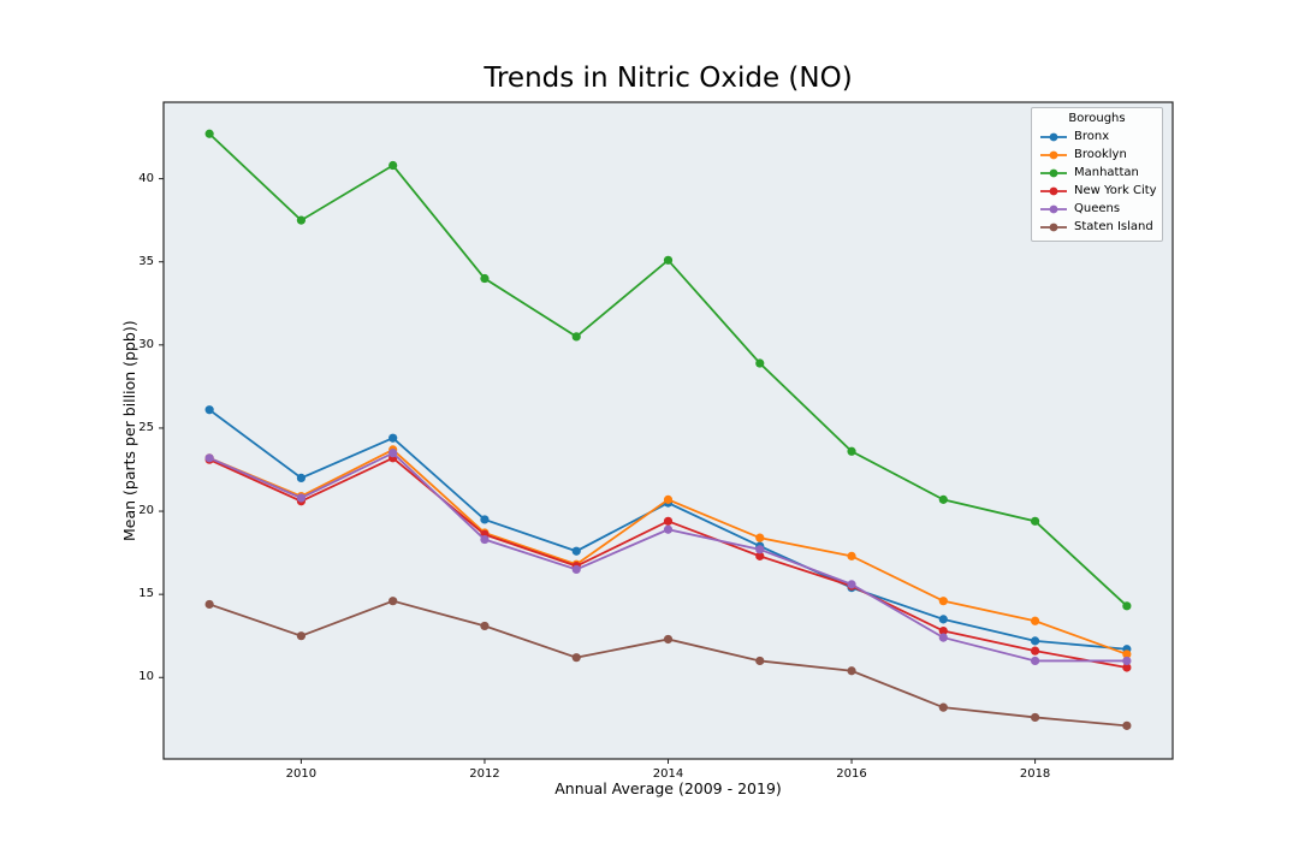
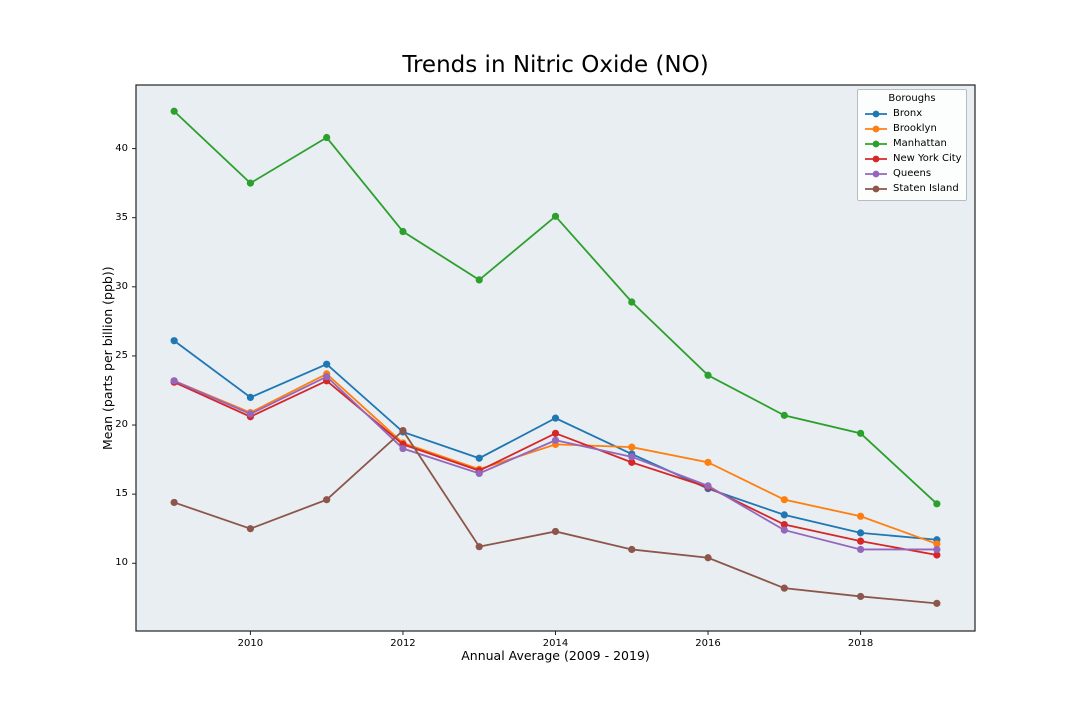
Staten Island/2012: 13.1 -> 19.6
Brooklyn/2014: 20.7 -> 18.6
